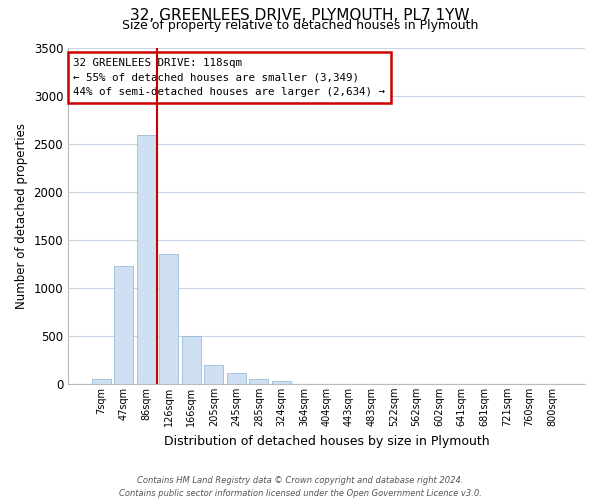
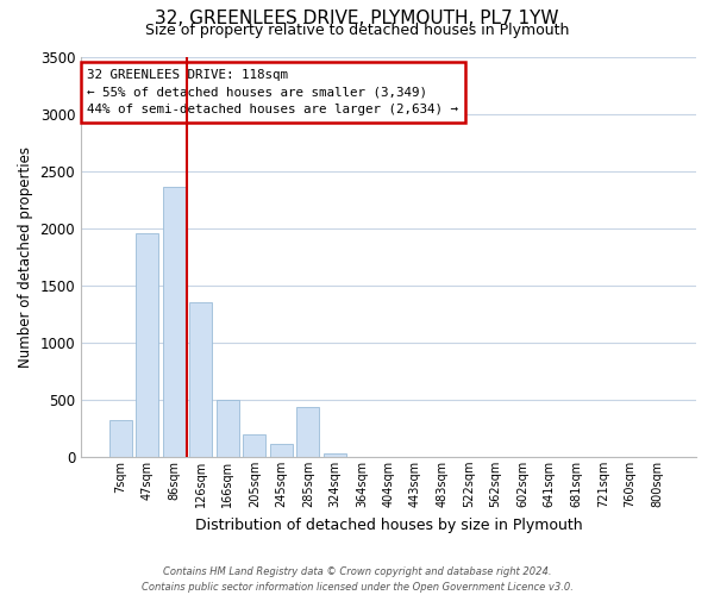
7sqm: 50 -> 320
47sqm: 1230 -> 1960
86sqm: 2590 -> 2360
285sqm: 50 -> 440
